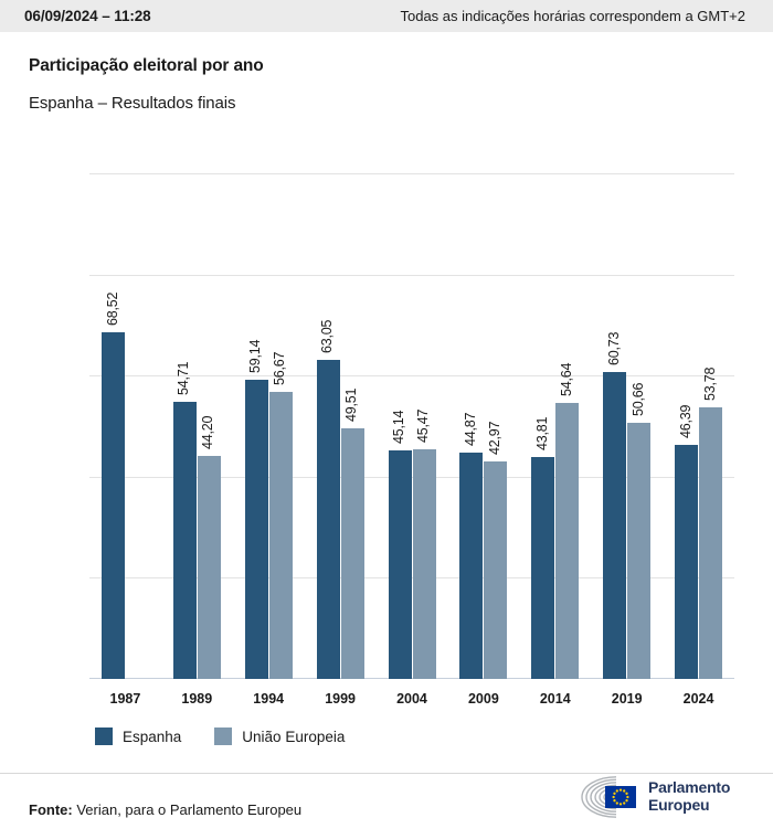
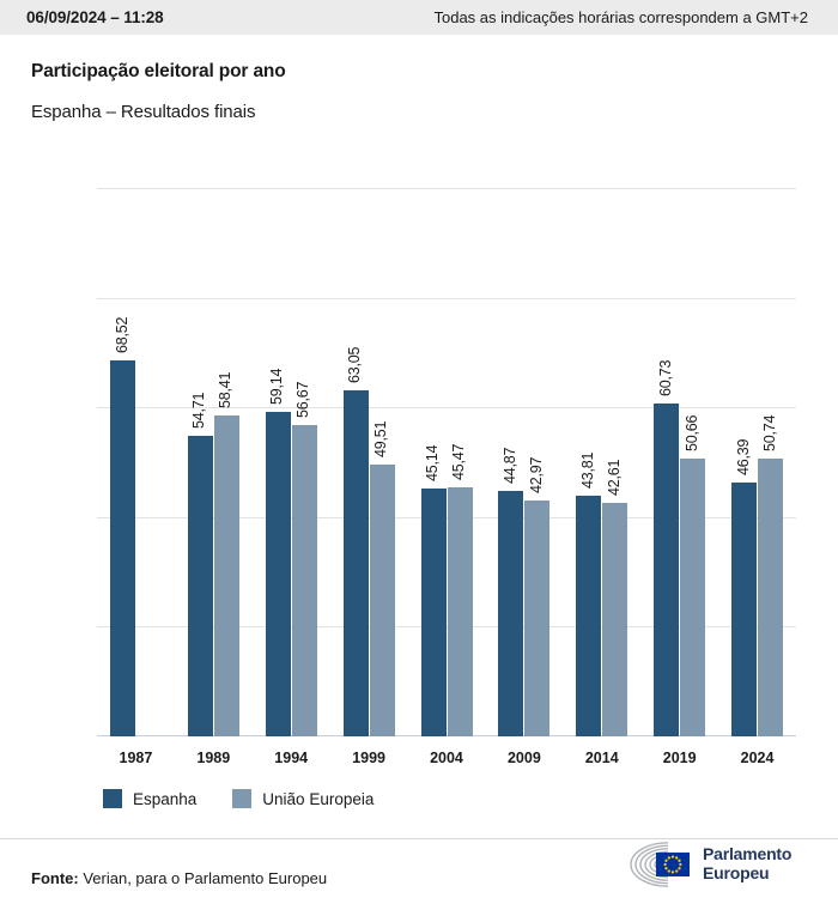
União Europeia/1989: 44,20 -> 58,41
União Europeia/2014: 54,64 -> 42,61
União Europeia/2024: 53,78 -> 50,74
